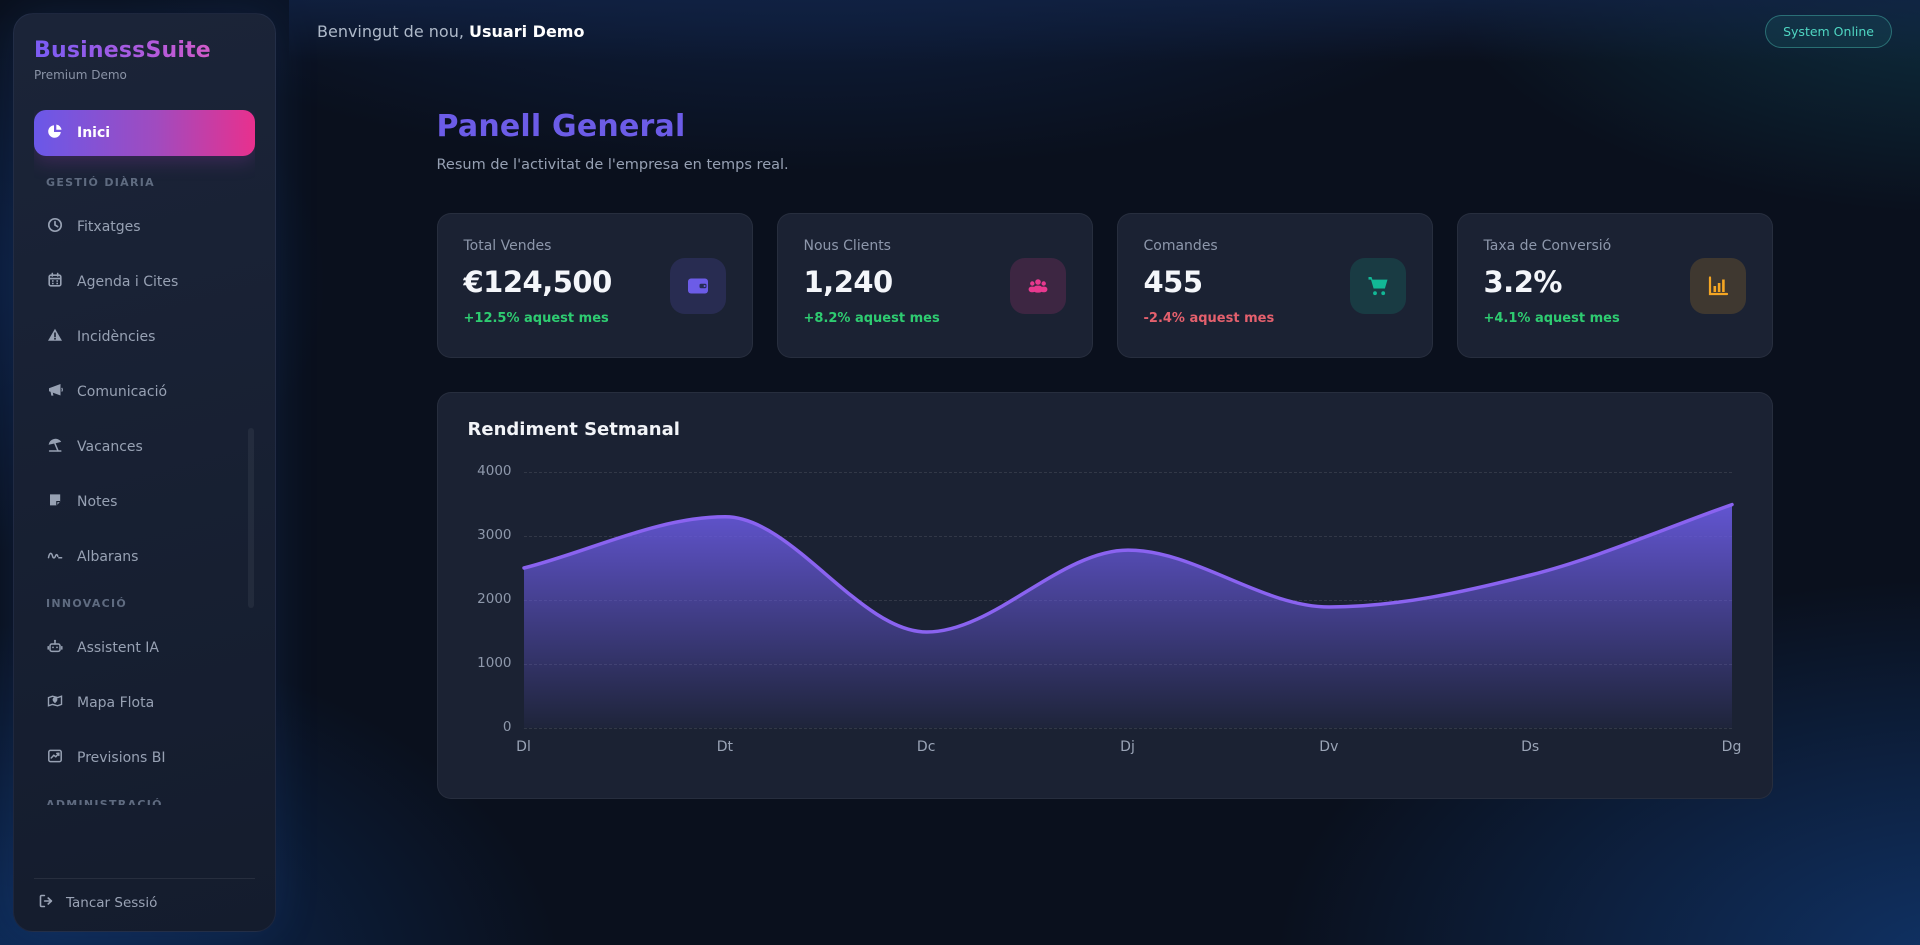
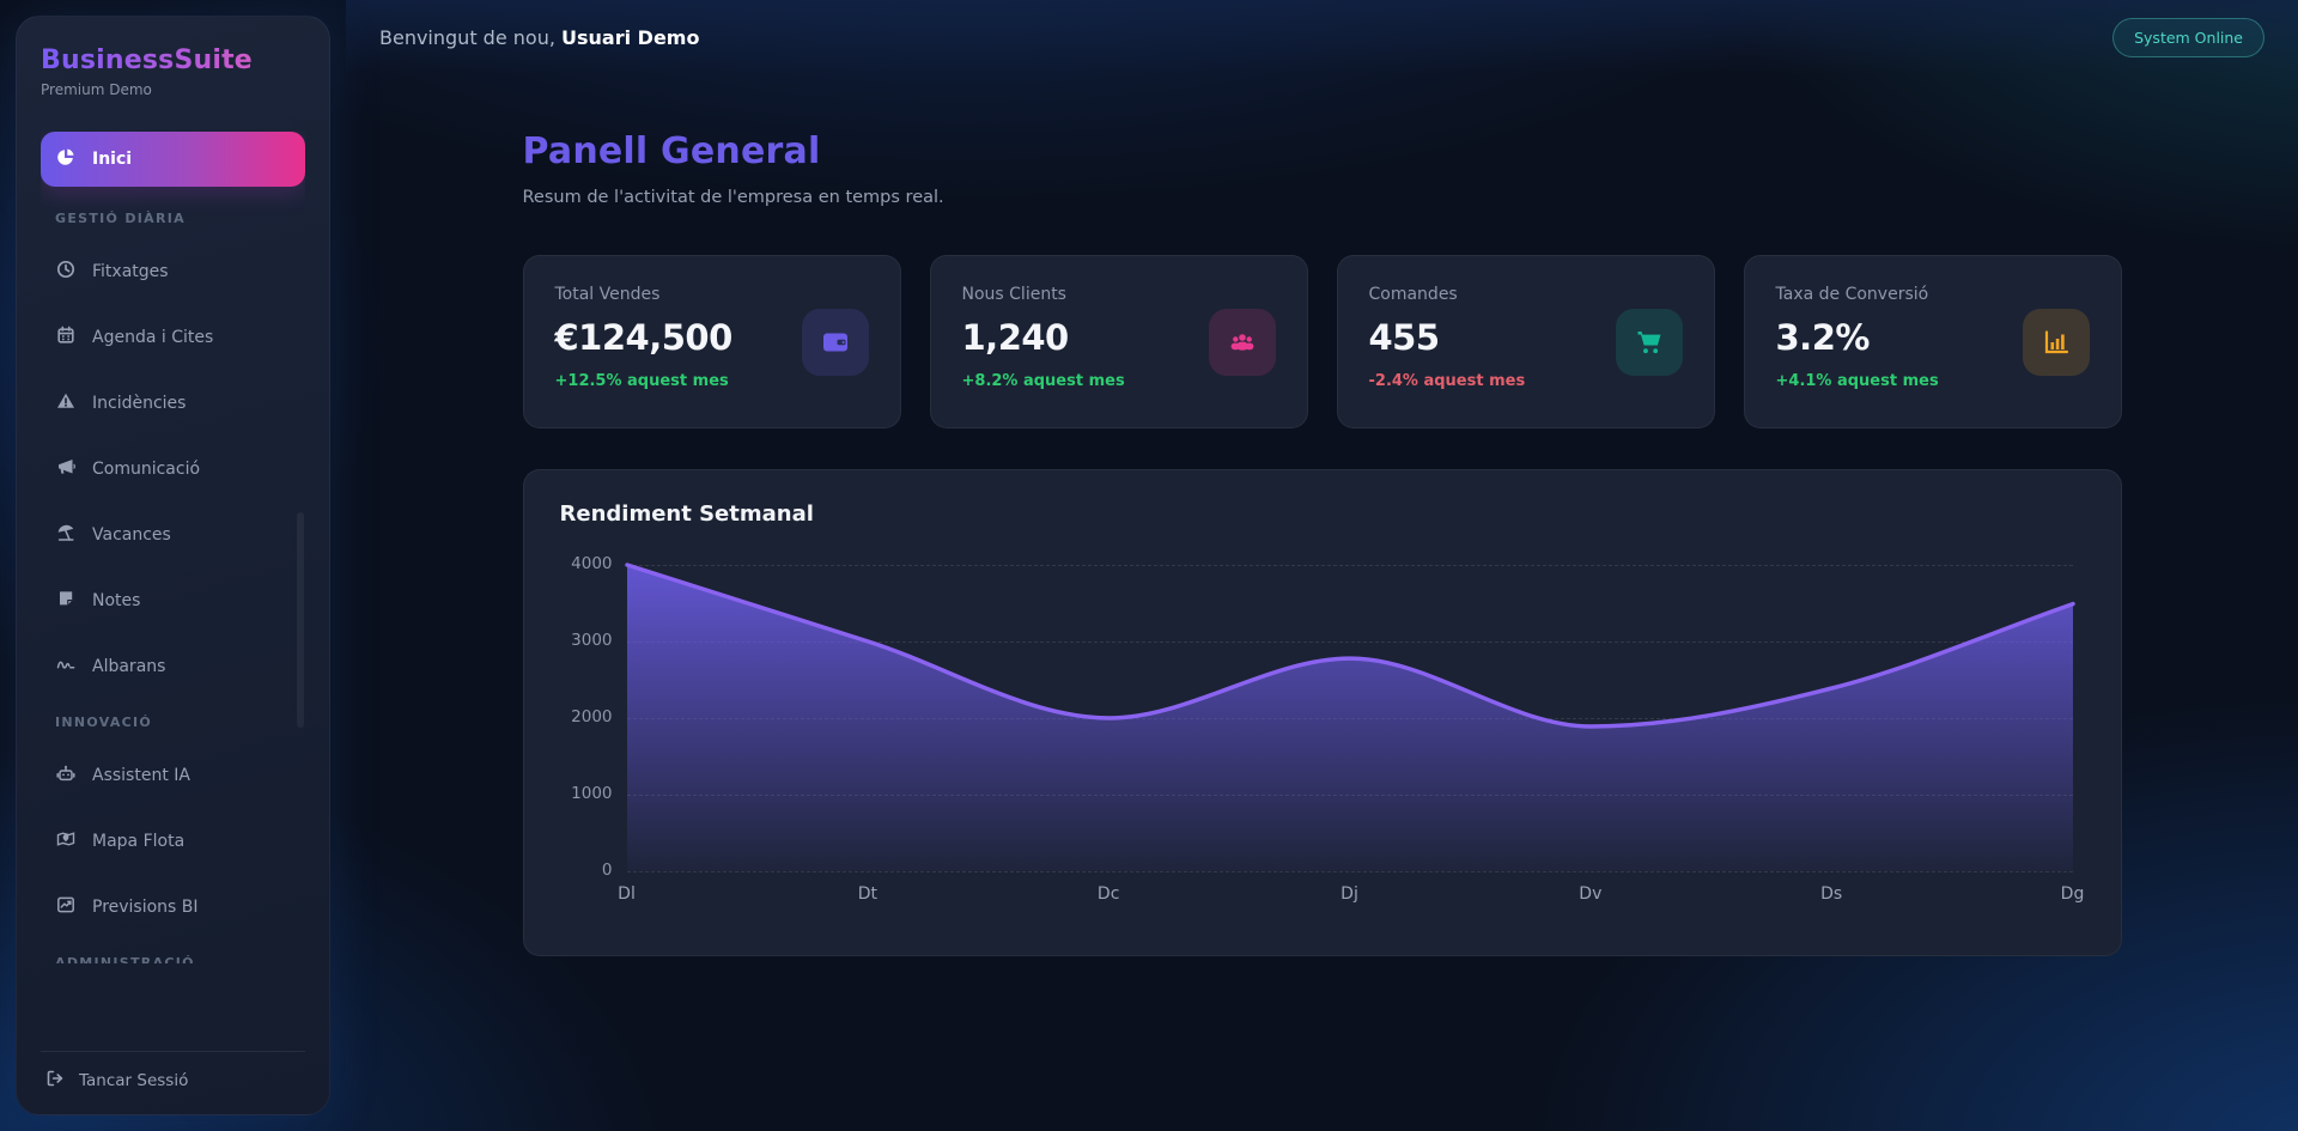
Dl: 2500 -> 4000
Dt: 3300 -> 3000
Dc: 1500 -> 2000
